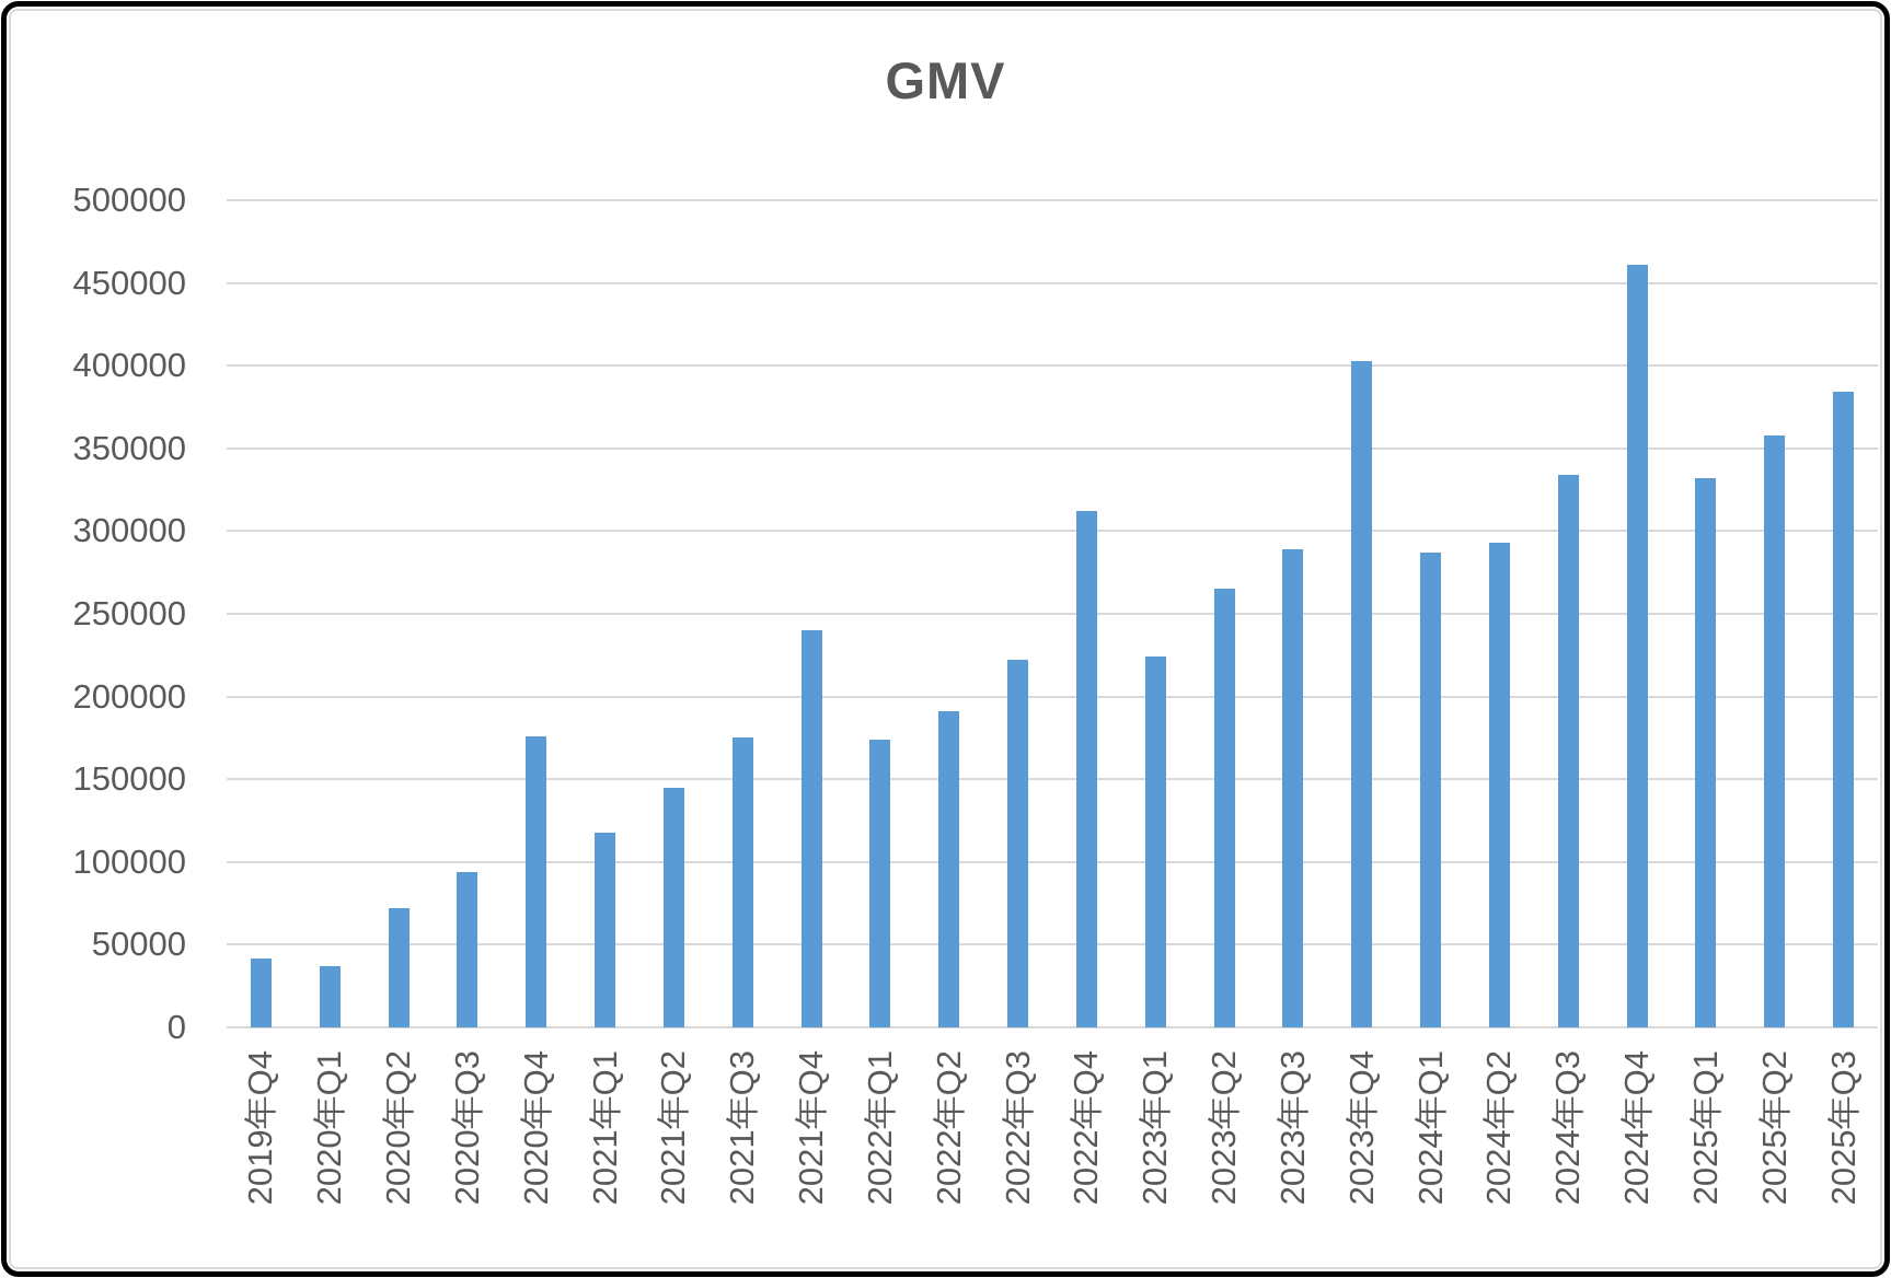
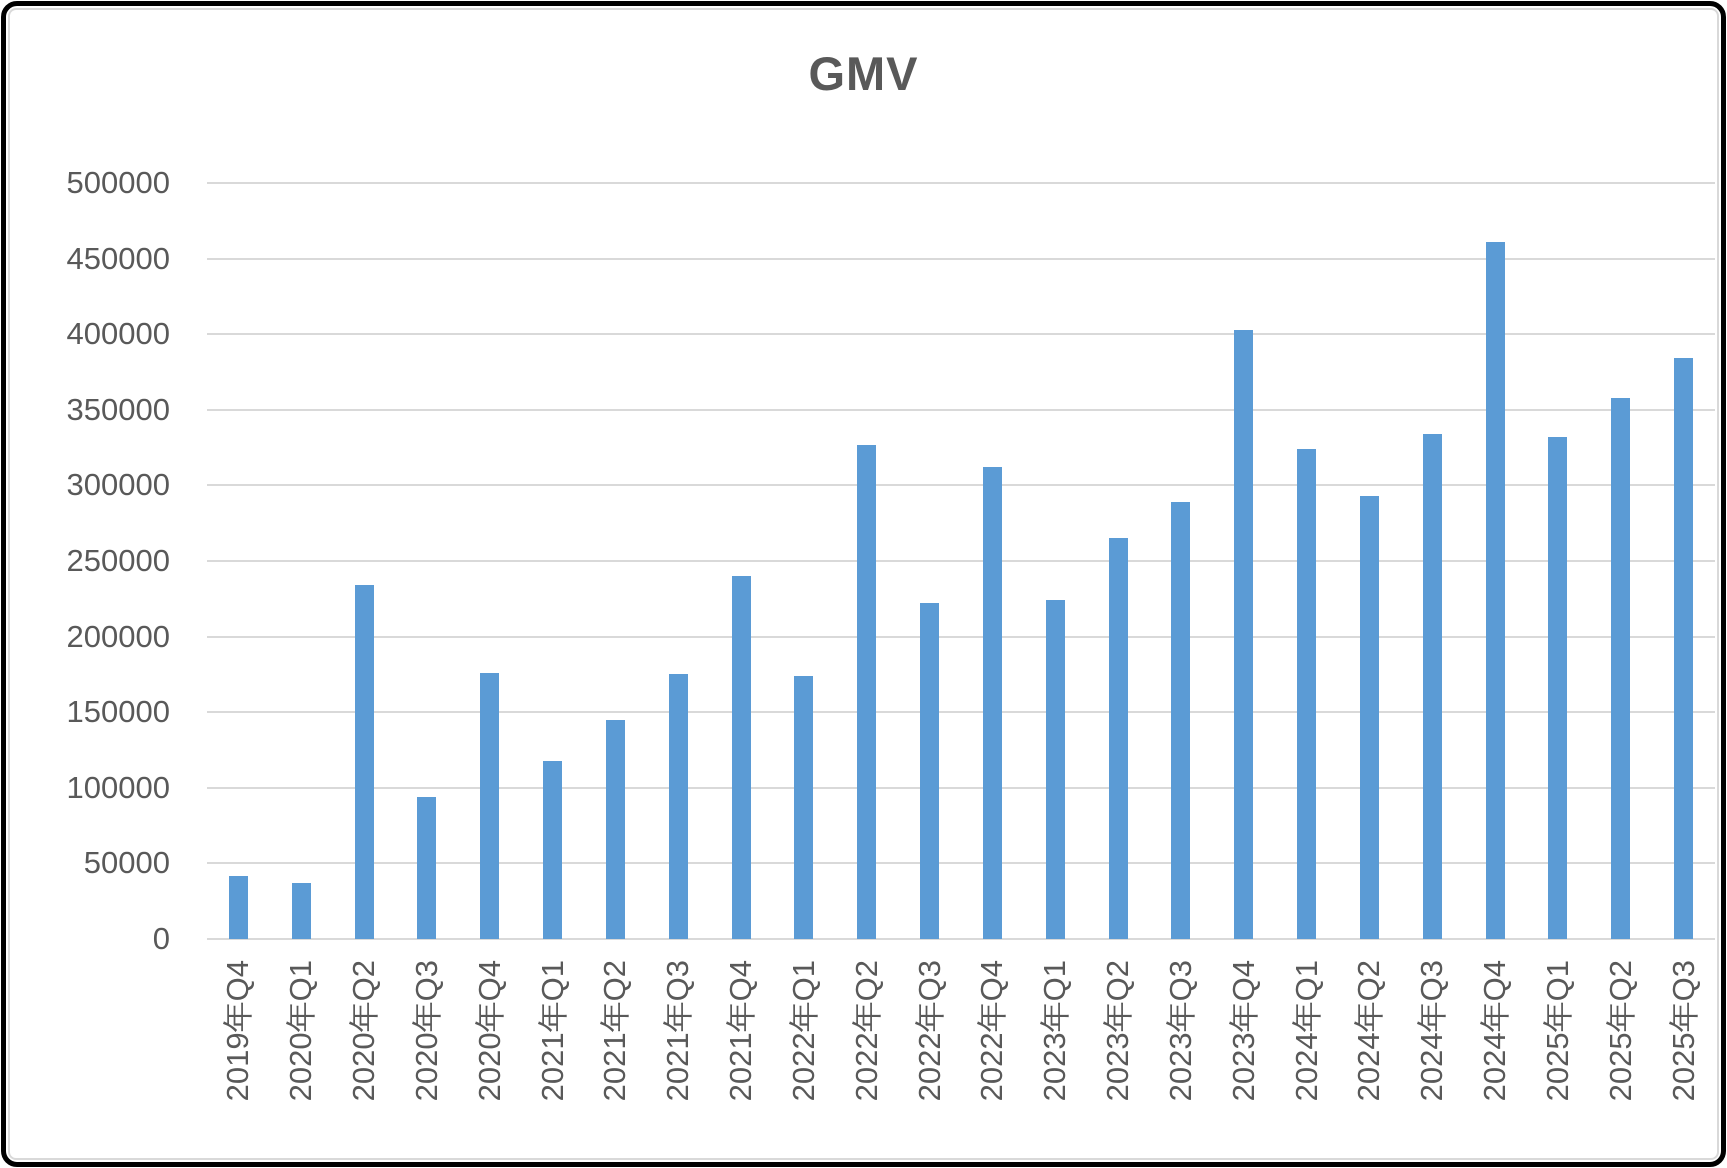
2020年Q2: 72000 -> 234000
2022年Q2: 191000 -> 327000
2024年Q1: 287000 -> 324000
